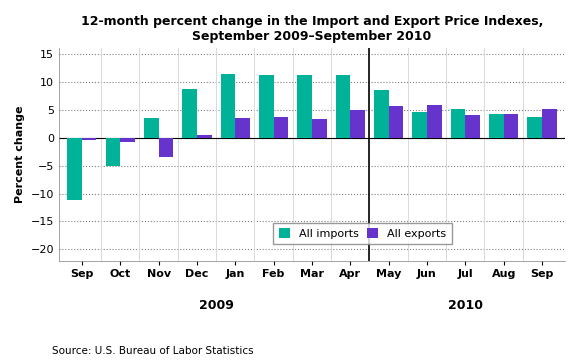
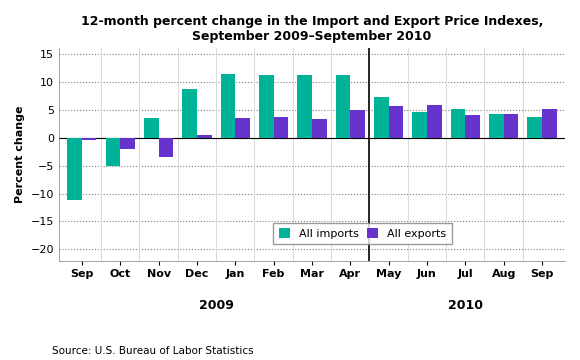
All exports/Oct: -0.8 -> -2.0
All imports/May: 8.6 -> 7.2
